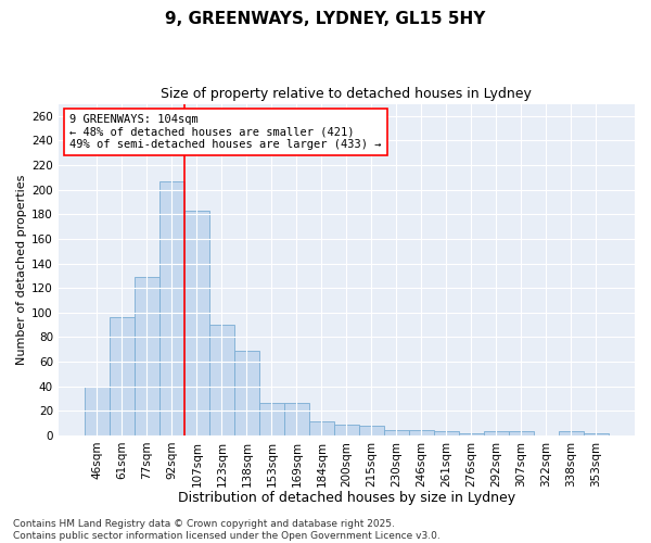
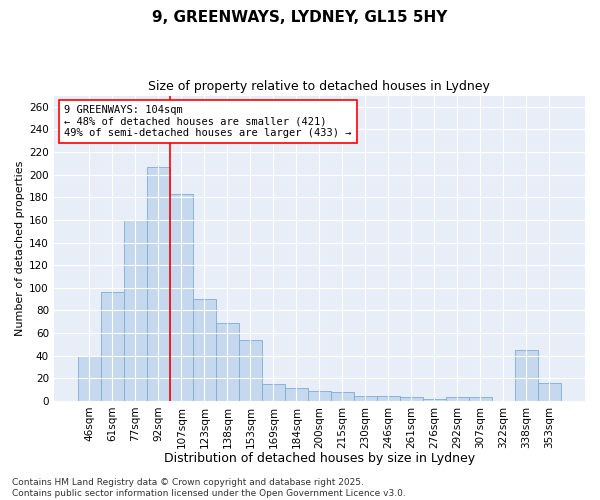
77sqm: 129 -> 160
153sqm: 26 -> 54
169sqm: 26 -> 15
338sqm: 3 -> 45
353sqm: 2 -> 16
